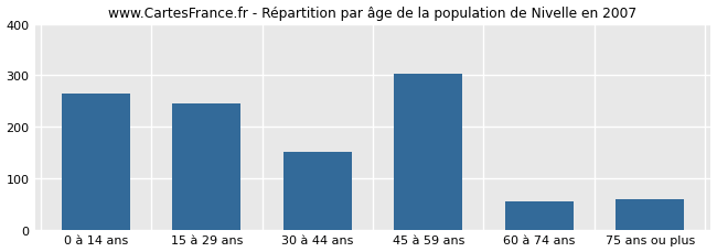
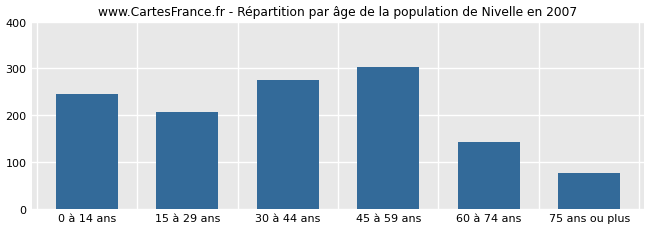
0 à 14 ans: 265 -> 245
15 à 29 ans: 245 -> 207
30 à 44 ans: 150 -> 274
60 à 74 ans: 55 -> 143
75 ans ou plus: 60 -> 77
